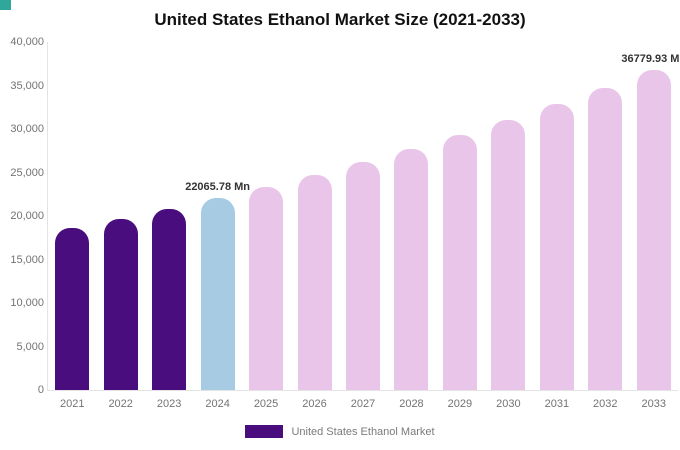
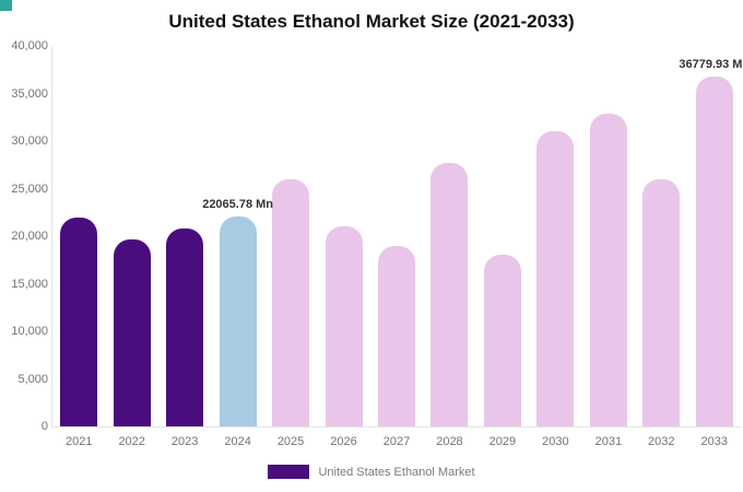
2021: 19000 -> 22000
2025: 23000 -> 26000
2026: 25000 -> 21000
2027: 26000 -> 19000
2029: 29000 -> 18000
2032: 35000 -> 26000
